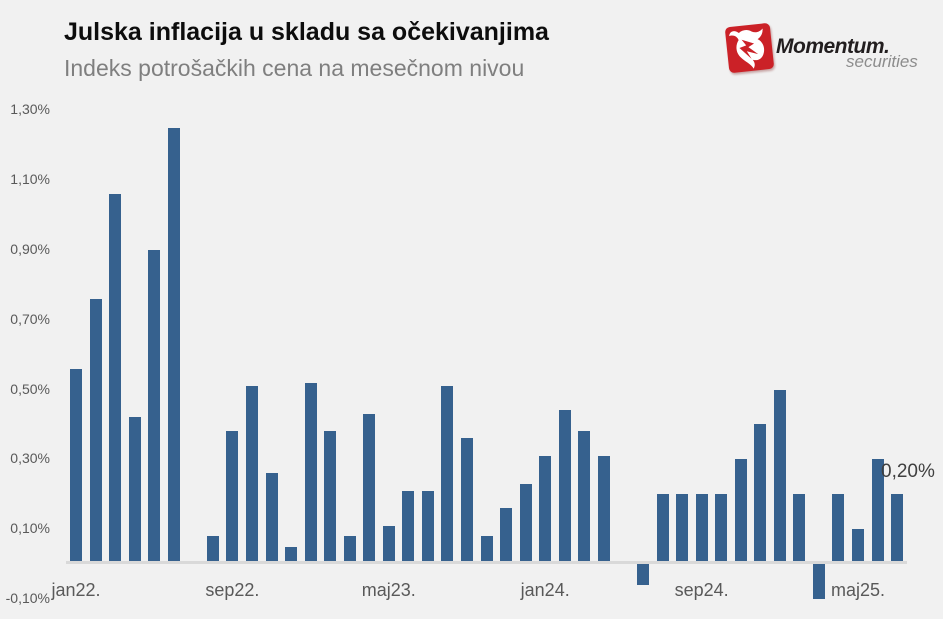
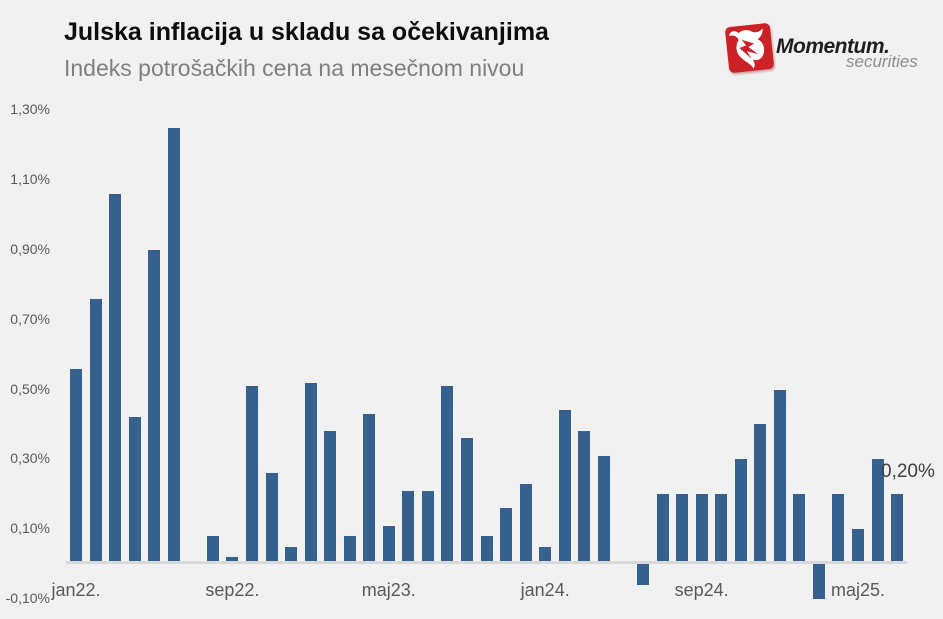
sep22.: 0,38% -> 0,02%
jan24.: 0,31% -> 0,05%
